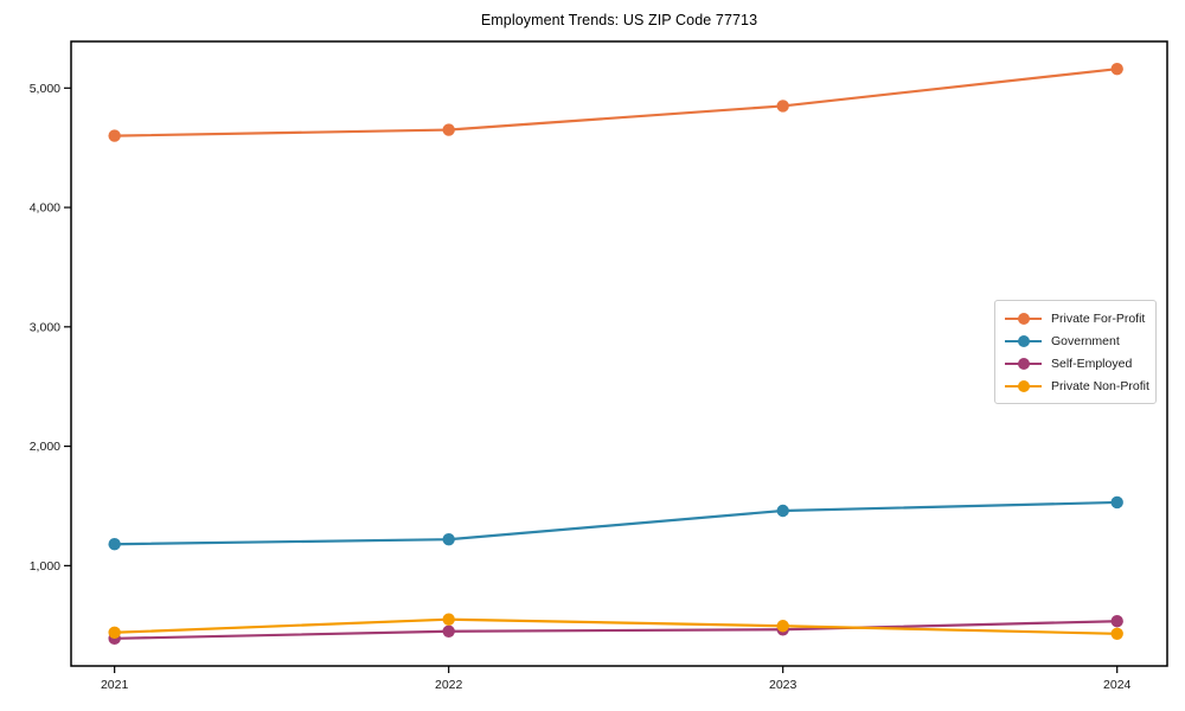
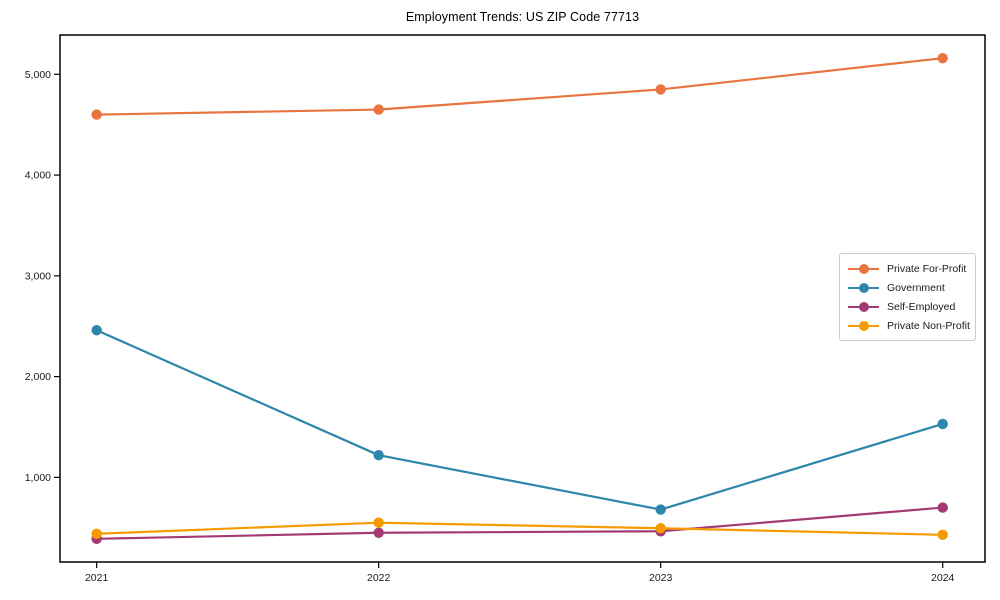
Government/2021: 1180 -> 2460
Government/2023: 1460 -> 680
Self-Employed/2024: 540 -> 700
